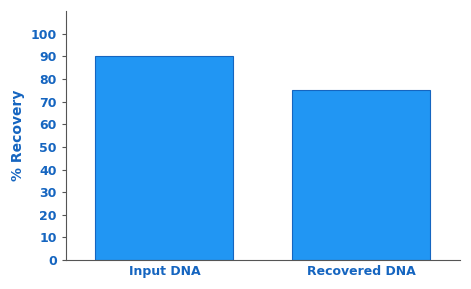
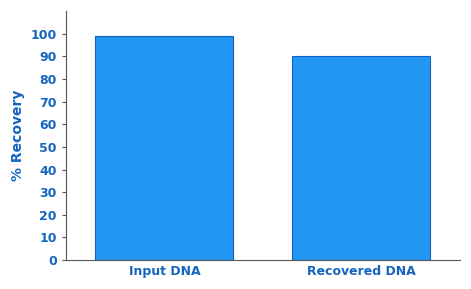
Input DNA: 90 -> 99
Recovered DNA: 75 -> 90
